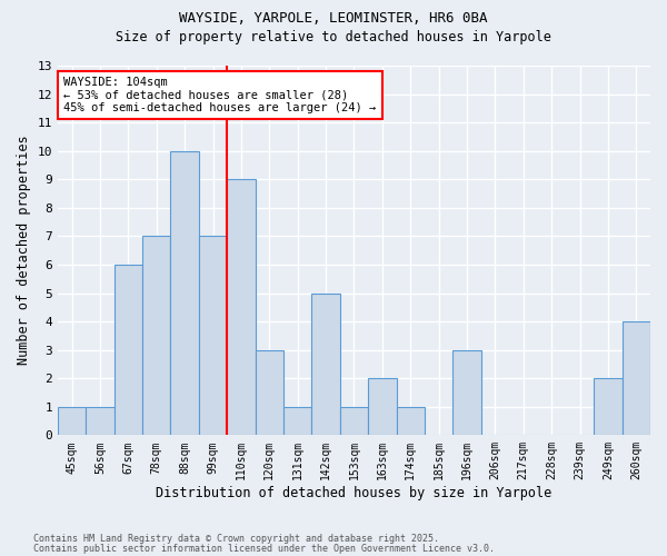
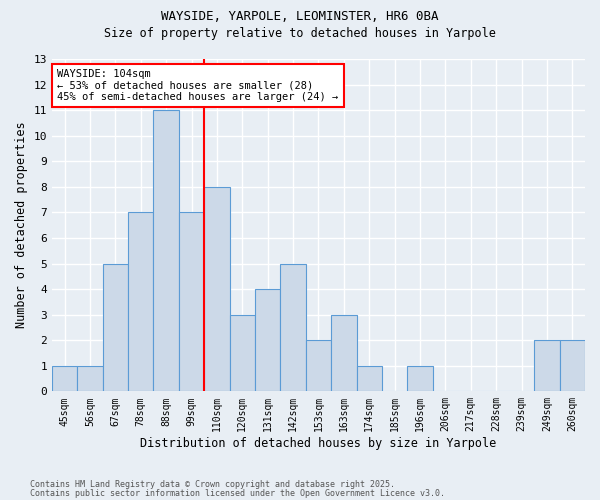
67sqm: 6 -> 5
88sqm: 10 -> 11
110sqm: 9 -> 8
131sqm: 1 -> 4
153sqm: 1 -> 2
163sqm: 2 -> 3
196sqm: 3 -> 1
260sqm: 4 -> 2
